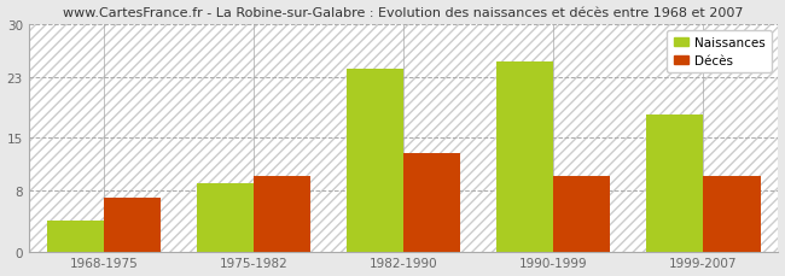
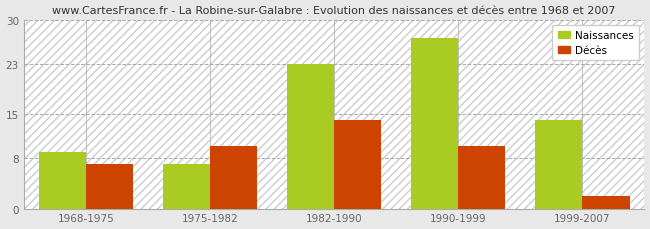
Naissances/1968-1975: 4 -> 9
Naissances/1975-1982: 9 -> 7
Naissances/1982-1990: 24 -> 23
Décès/1982-1990: 13 -> 14
Naissances/1990-1999: 25 -> 27
Naissances/1999-2007: 18 -> 14
Décès/1999-2007: 10 -> 2
